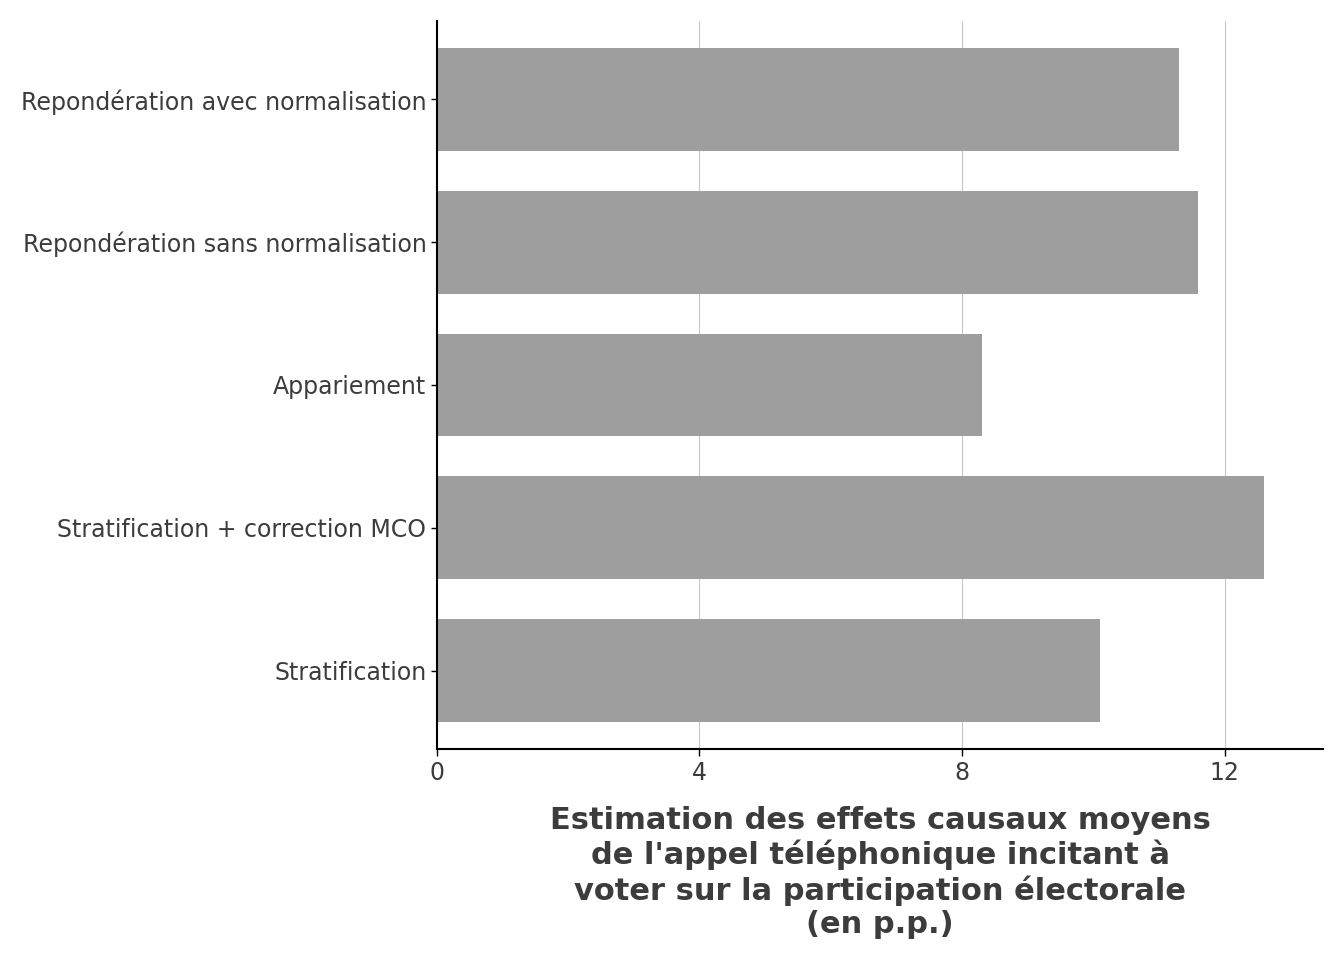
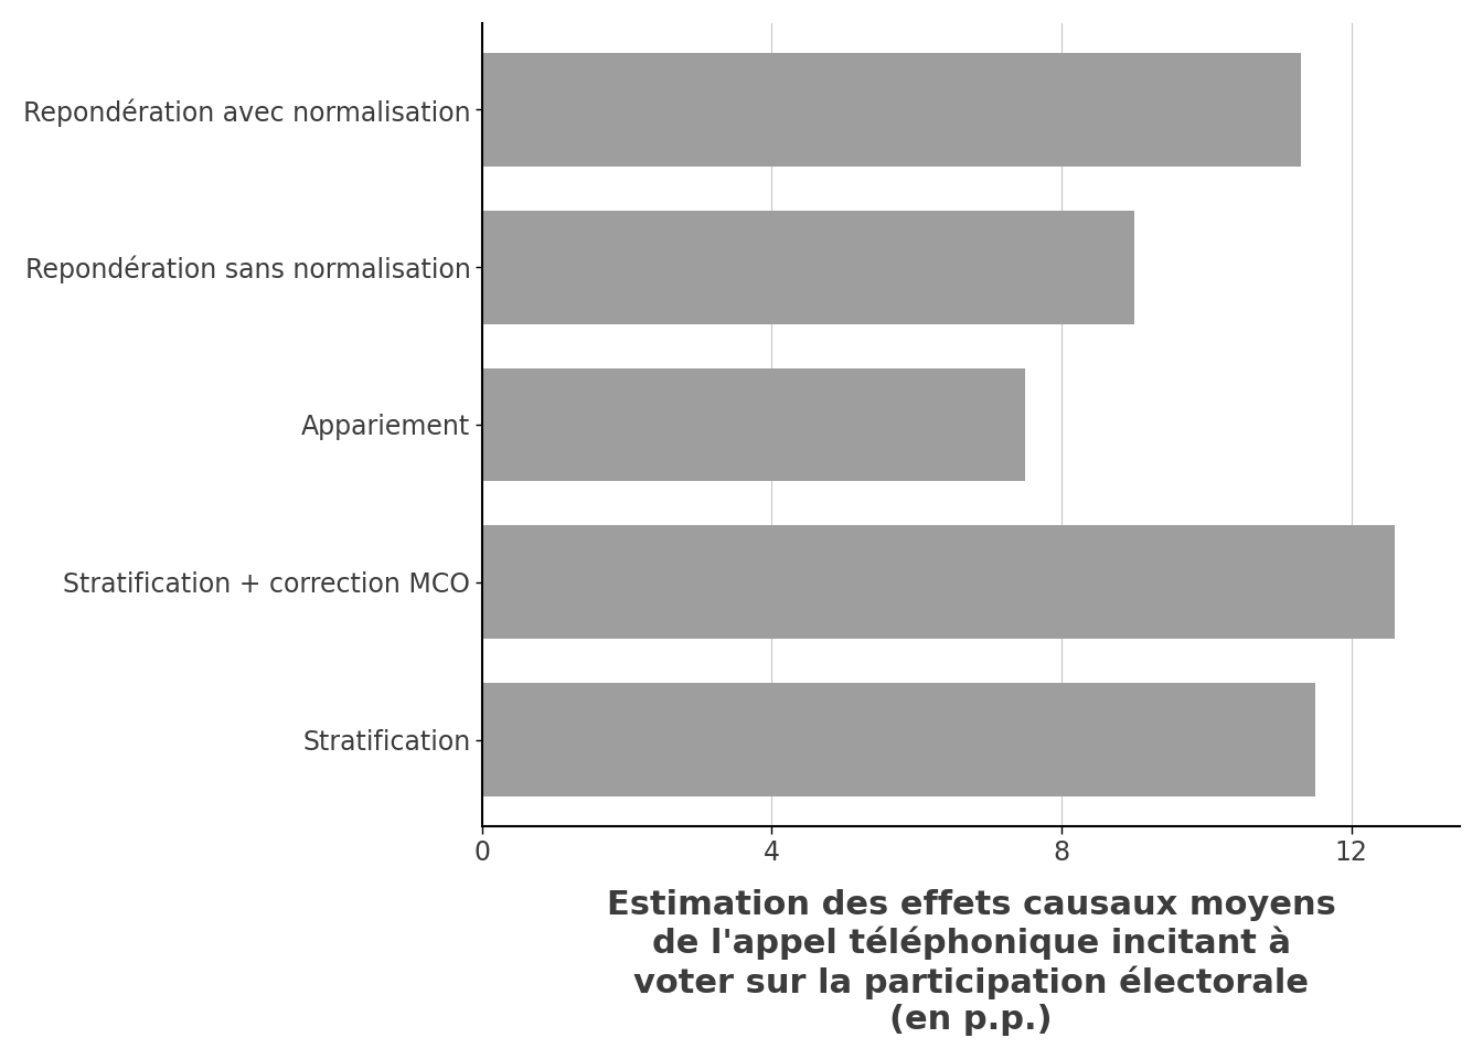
Repondération sans normalisation: 11.6 -> 9.0
Appariement: 8.3 -> 7.5
Stratification: 10.1 -> 11.5
